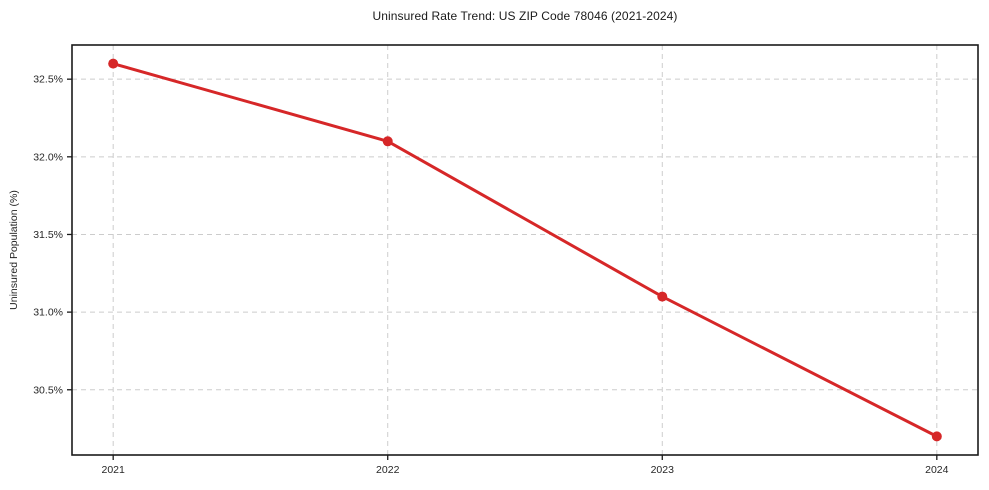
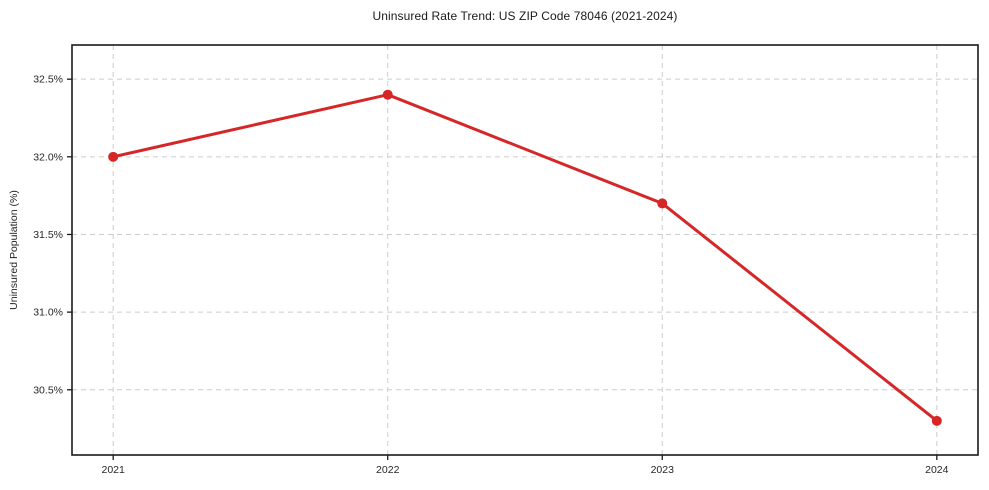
2021: 32.6% -> 32.0%
2022: 32.1% -> 32.4%
2023: 31.1% -> 31.7%
2024: 30.2% -> 30.3%
